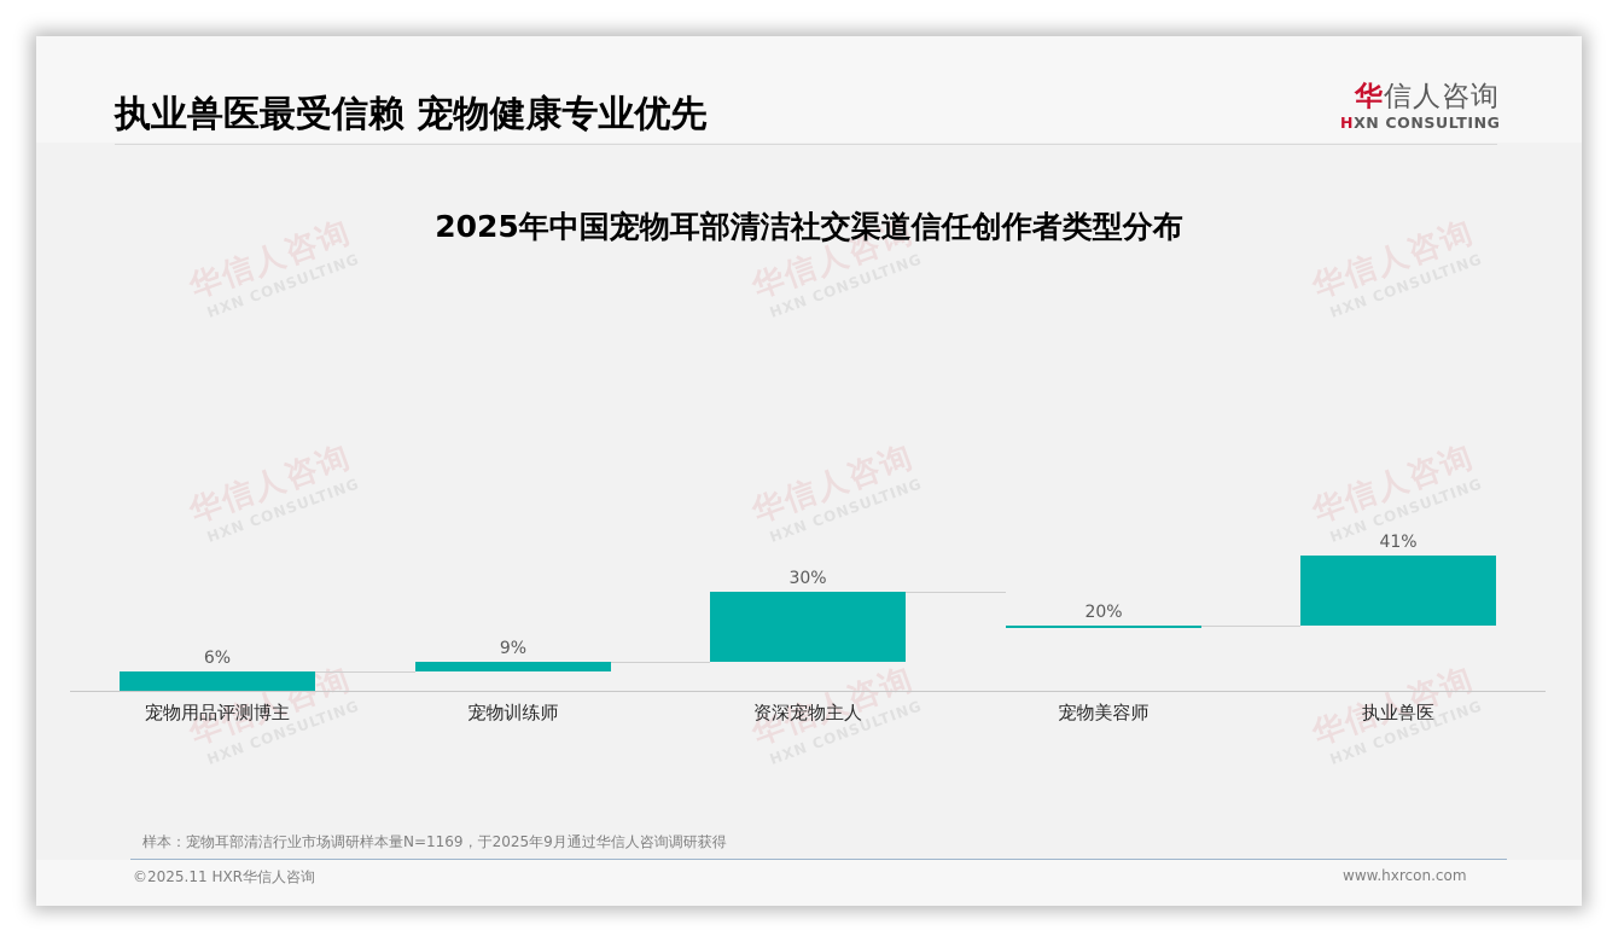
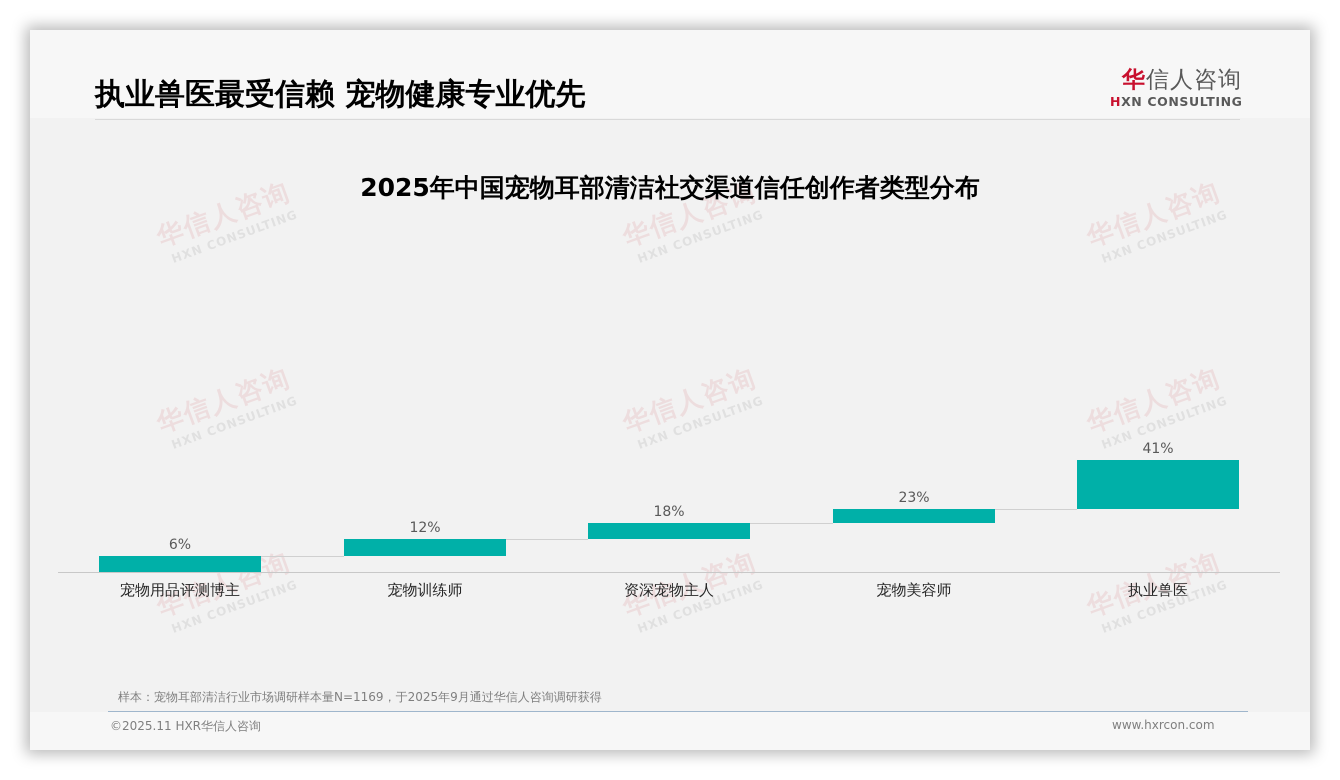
宠物训练师: 9% -> 12%
资深宠物主人: 30% -> 18%
宠物美容师: 20% -> 23%
